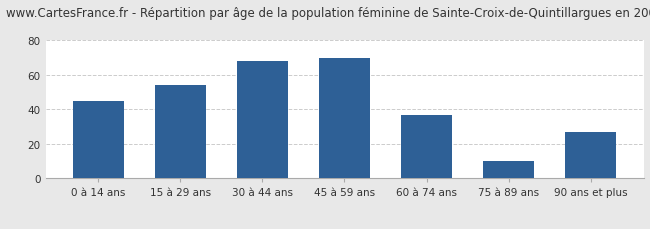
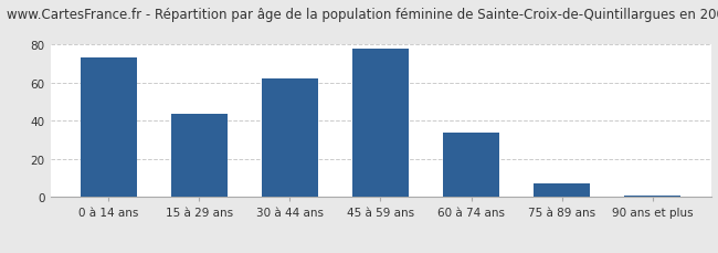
0 à 14 ans: 45 -> 73
15 à 29 ans: 54 -> 44
30 à 44 ans: 68 -> 62
45 à 59 ans: 70 -> 78
60 à 74 ans: 37 -> 34
75 à 89 ans: 10 -> 7
90 ans et plus: 27 -> 1
